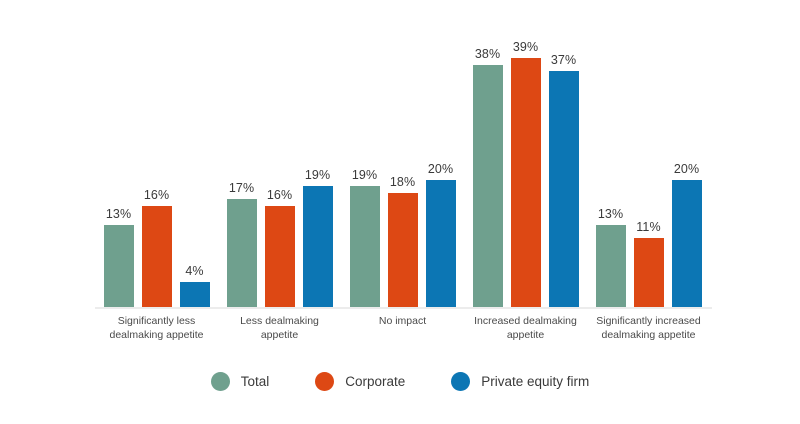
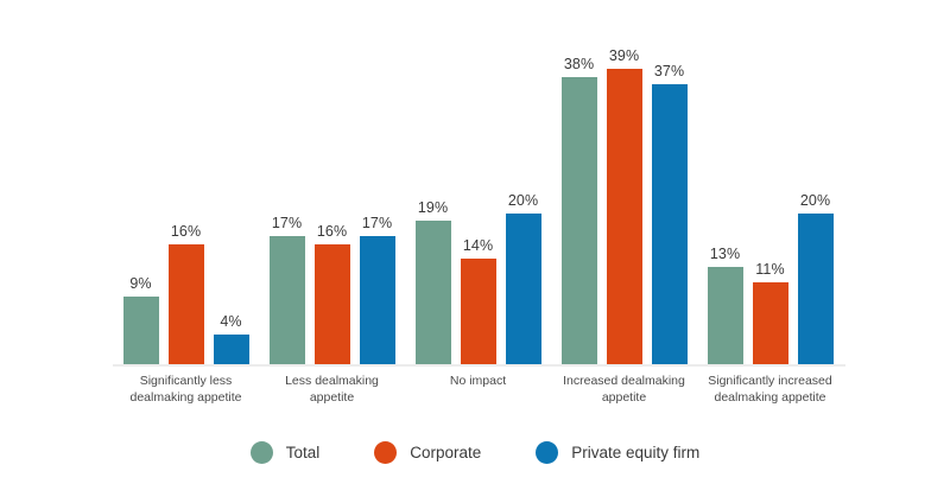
Total/Significantly less dealmaking appetite: 13% -> 9%
Private equity firm/Less dealmaking appetite: 19% -> 17%
Corporate/No impact: 18% -> 14%
